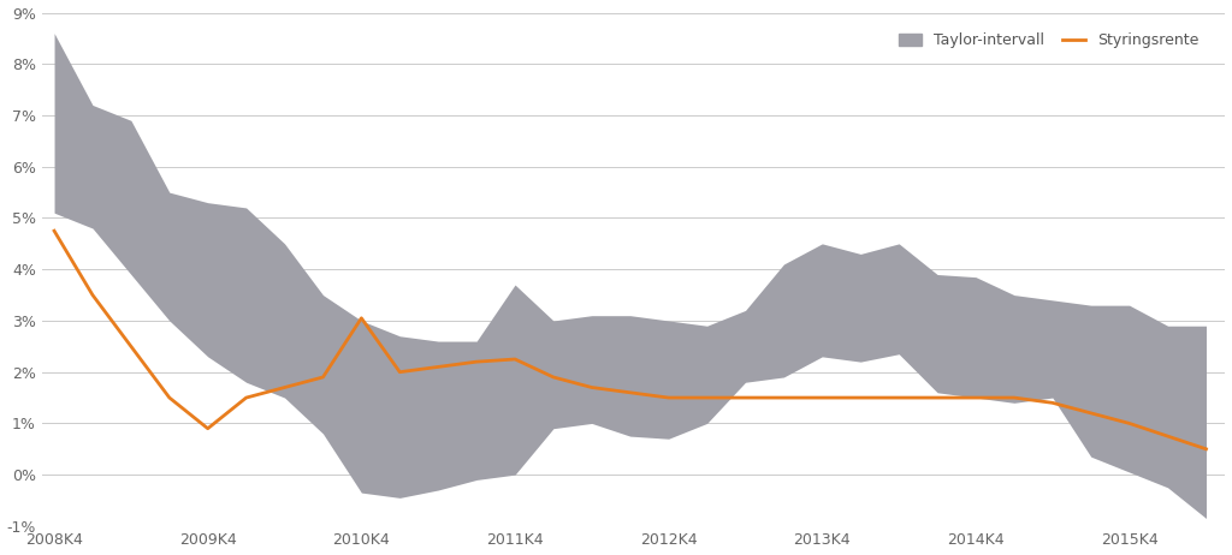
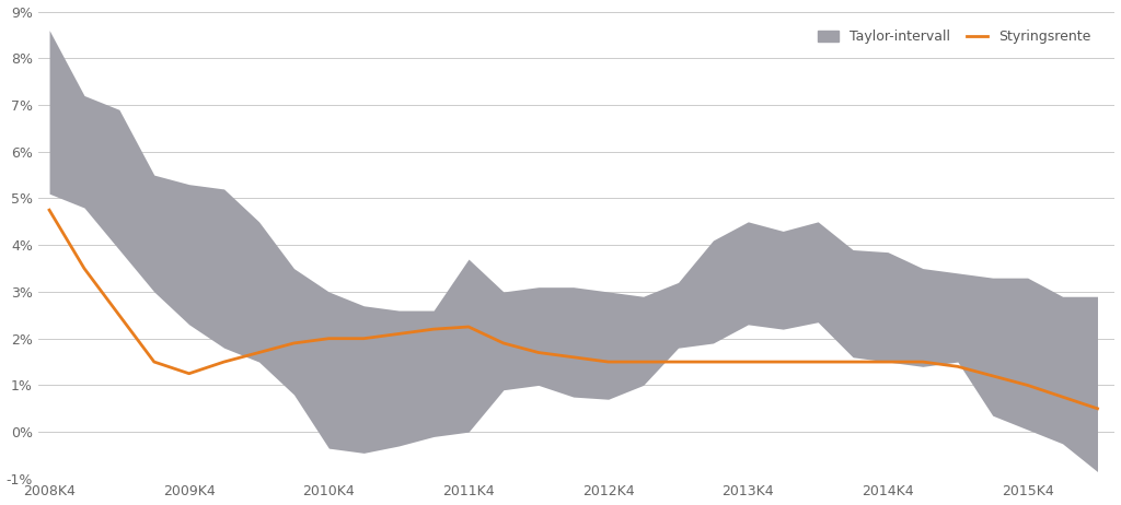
Styringsrente/2009K4: 0.90% -> 1.25%
Styringsrente/2010K4: 3.05% -> 2.00%
